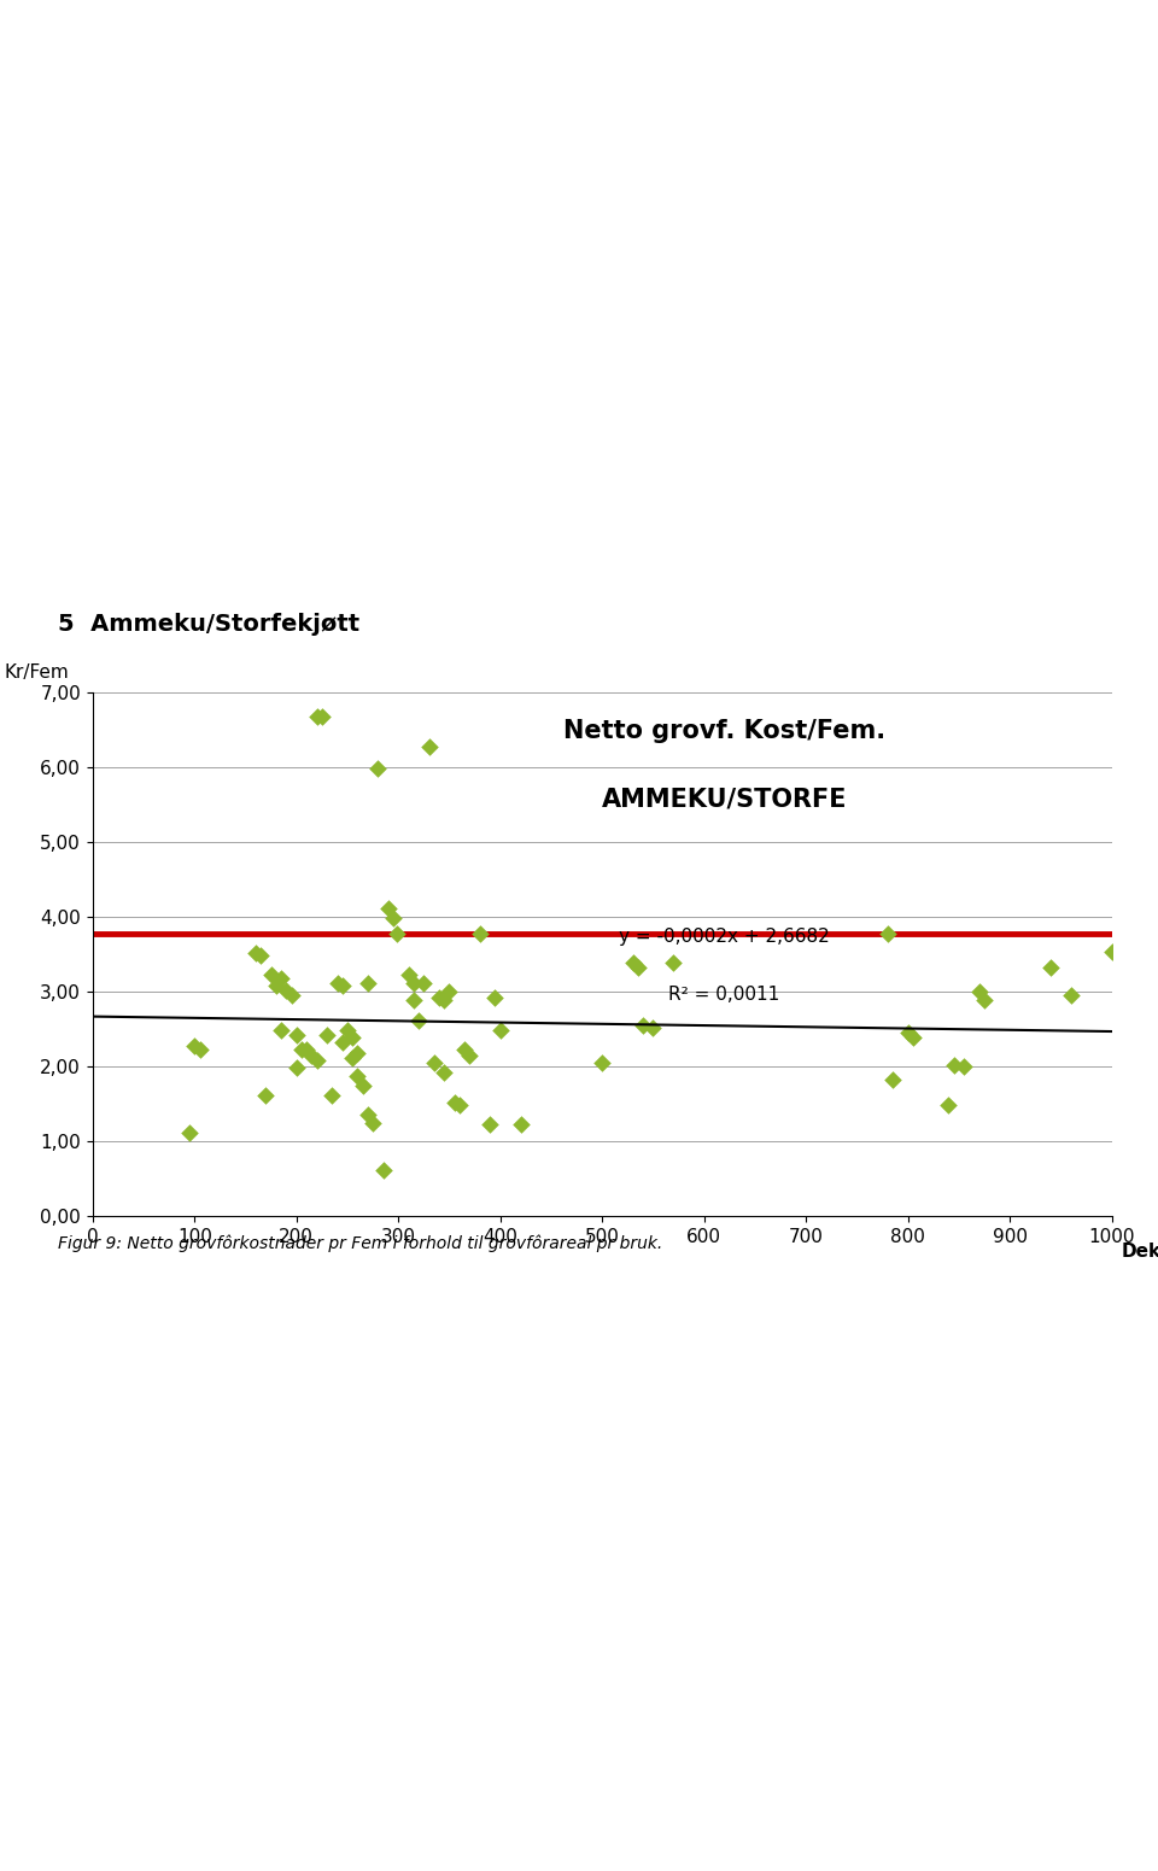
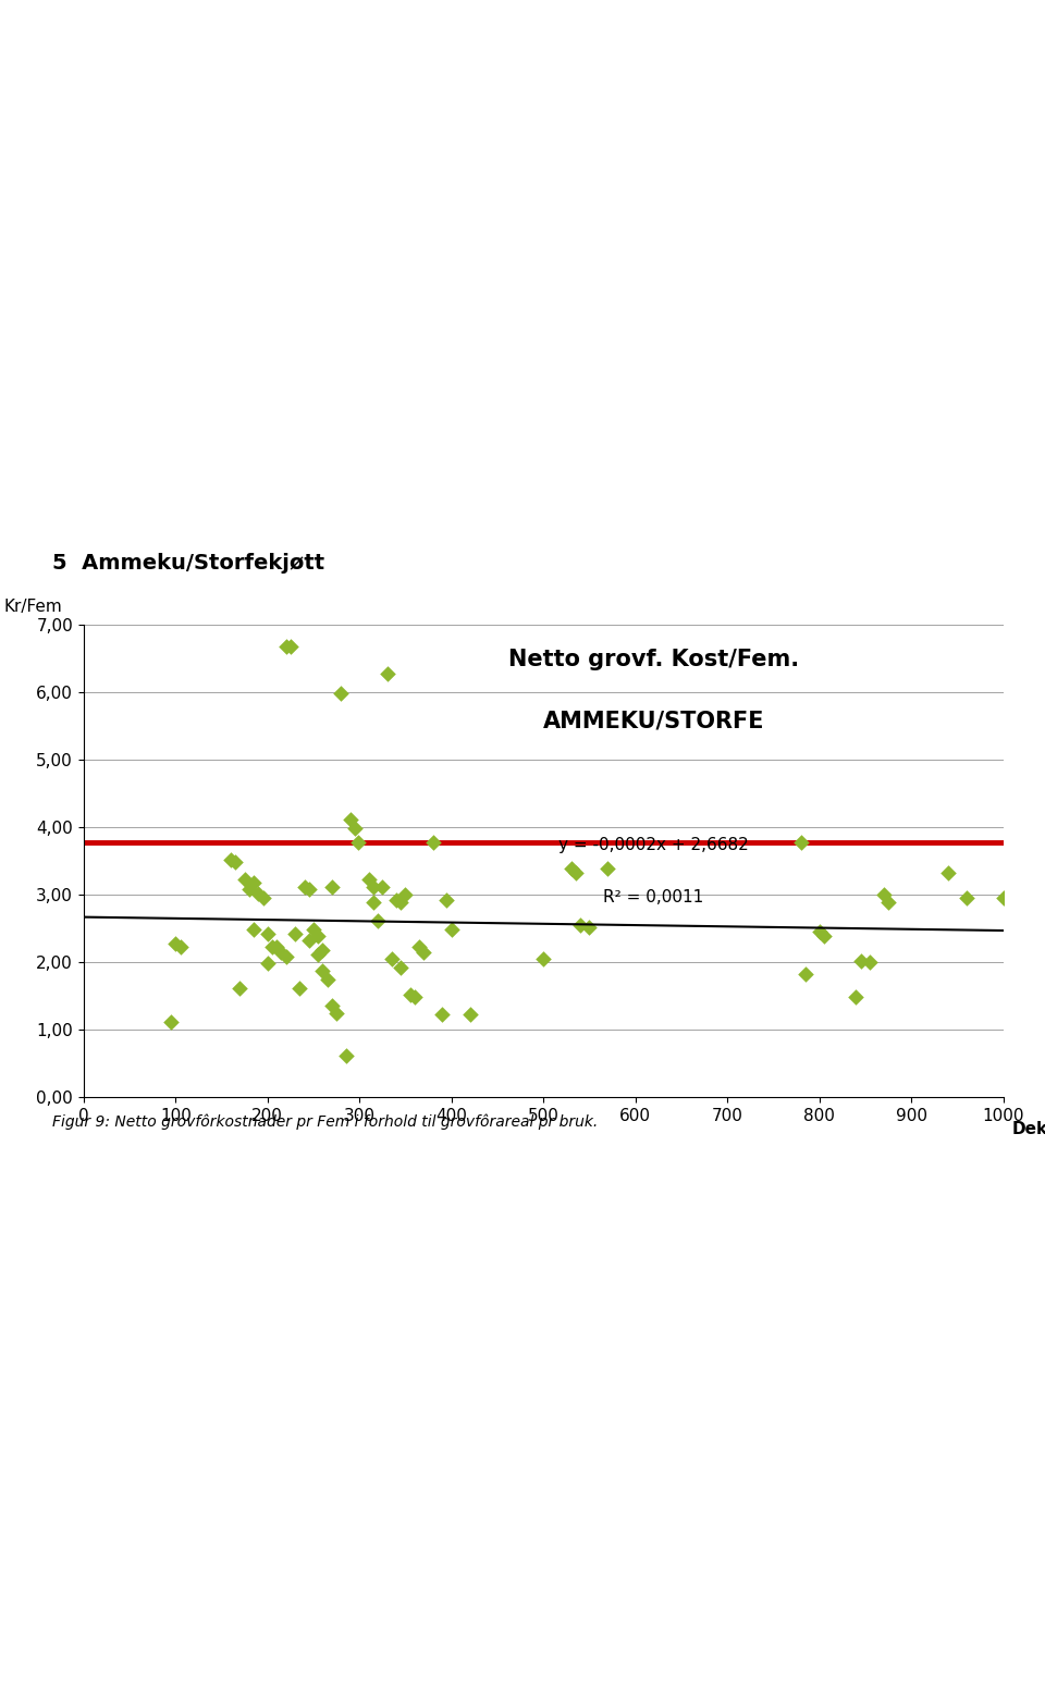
1000: 3,54 -> 2,95
